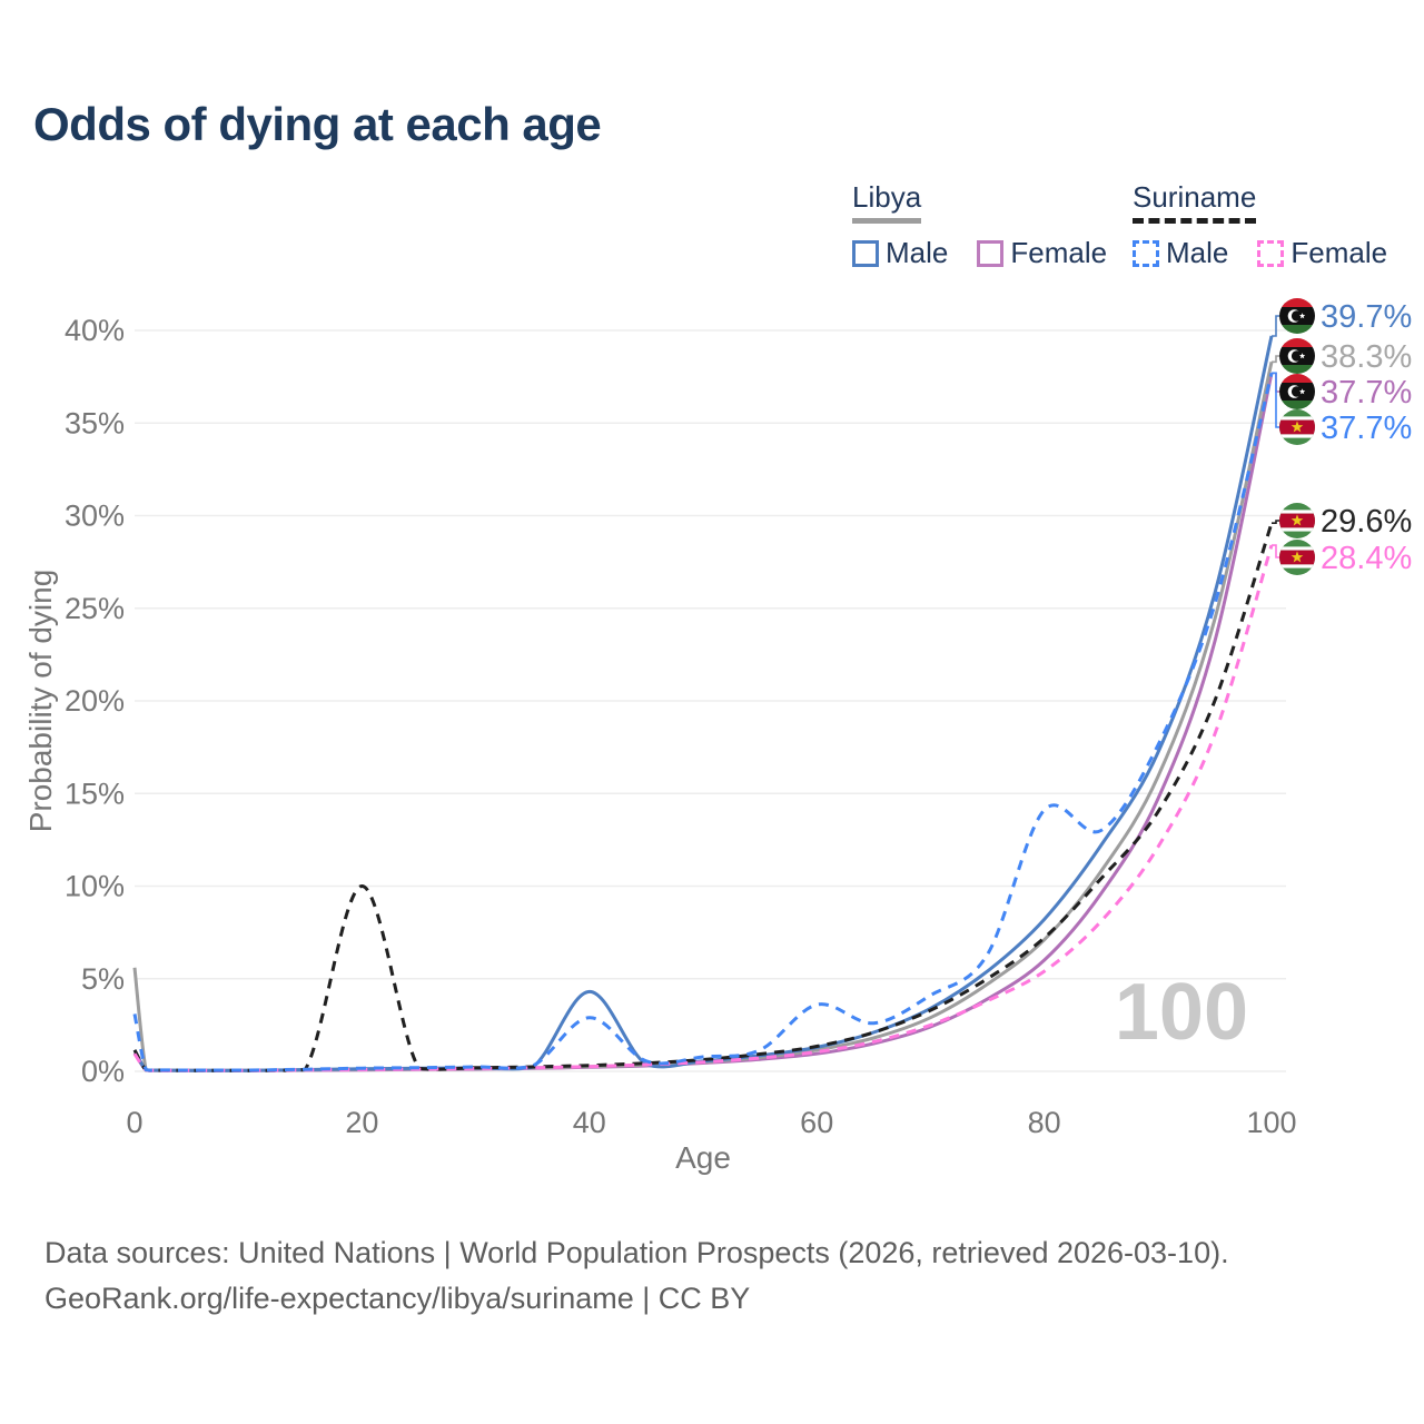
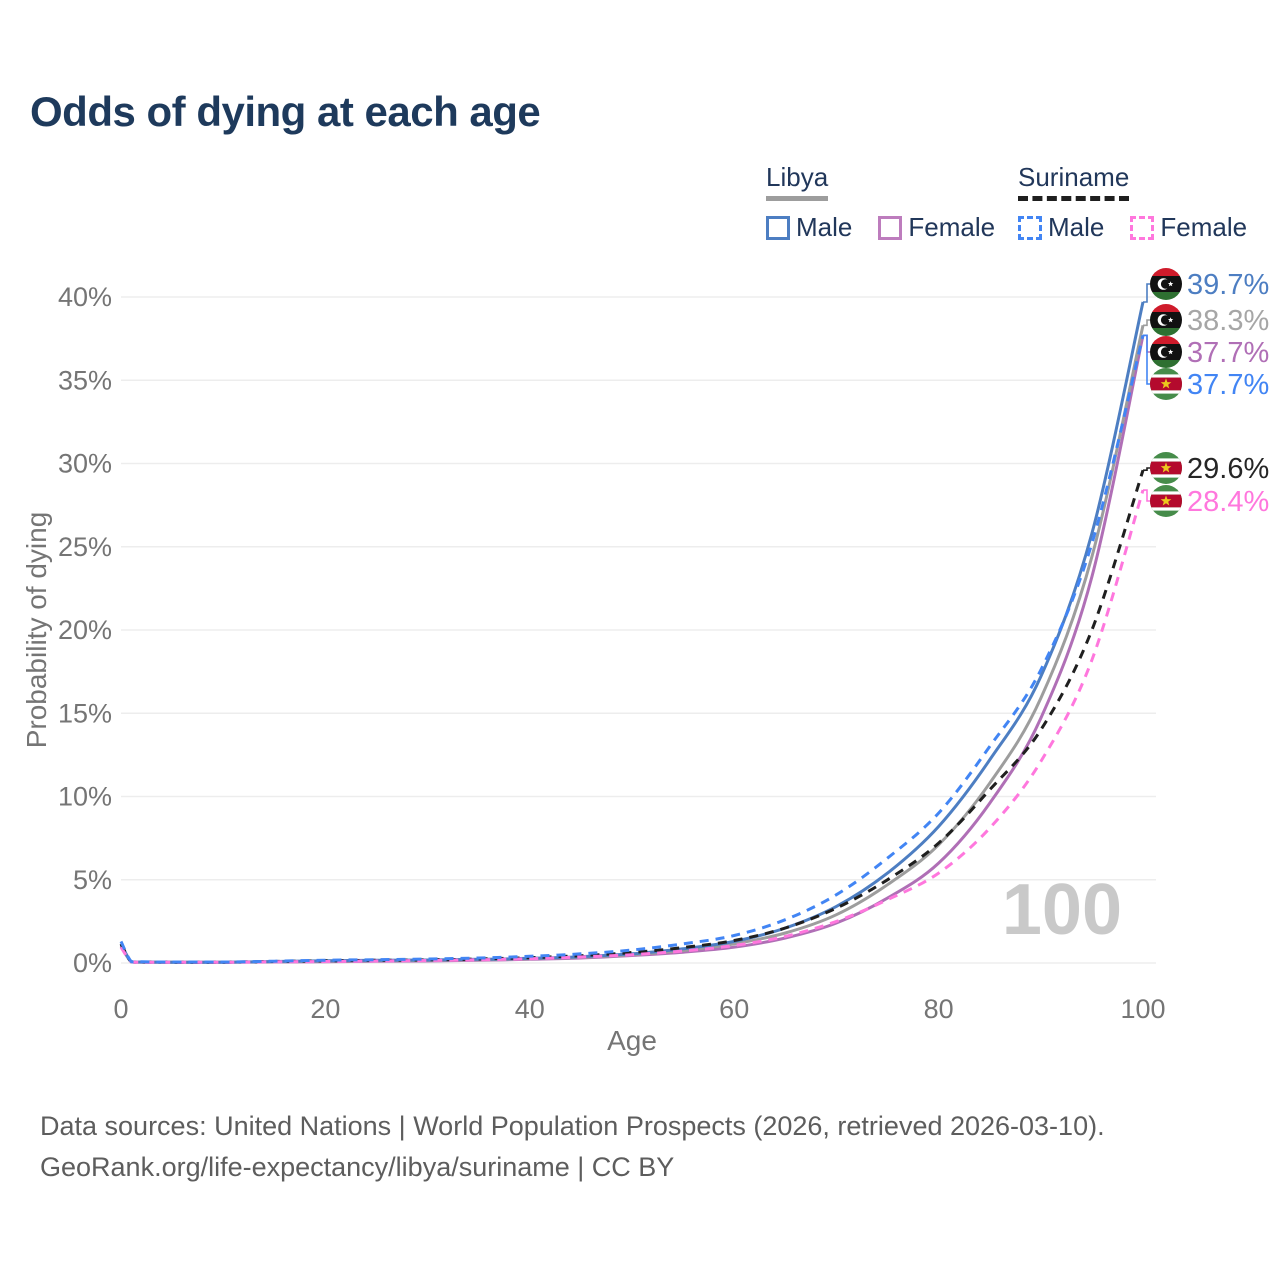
Libya/0: 5.6% -> 1.1%
Suriname Male/0: 3.1% -> 1.3%
Suriname/20: 10.0% -> 0.1%
Libya Male/40: 4.3% -> 0.3%
Suriname Male/40: 2.9% -> 0.4%
Suriname Male/60: 3.6% -> 1.6%
Suriname Male/80: 14.1% -> 9.0%
